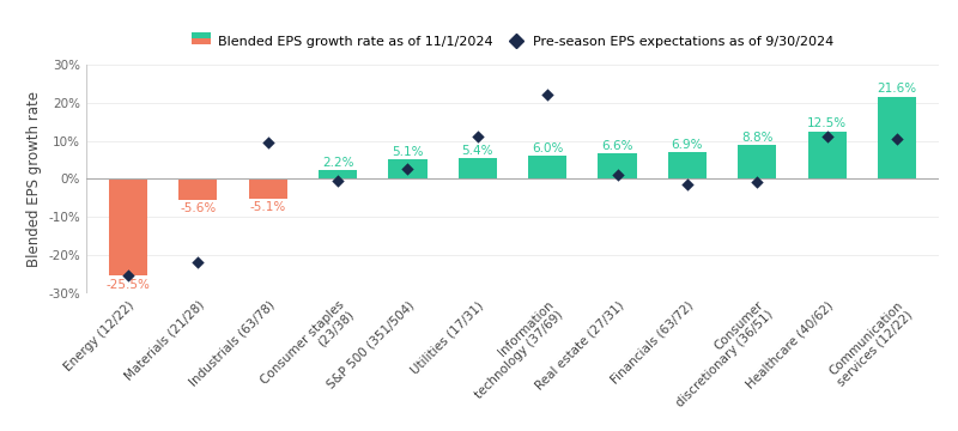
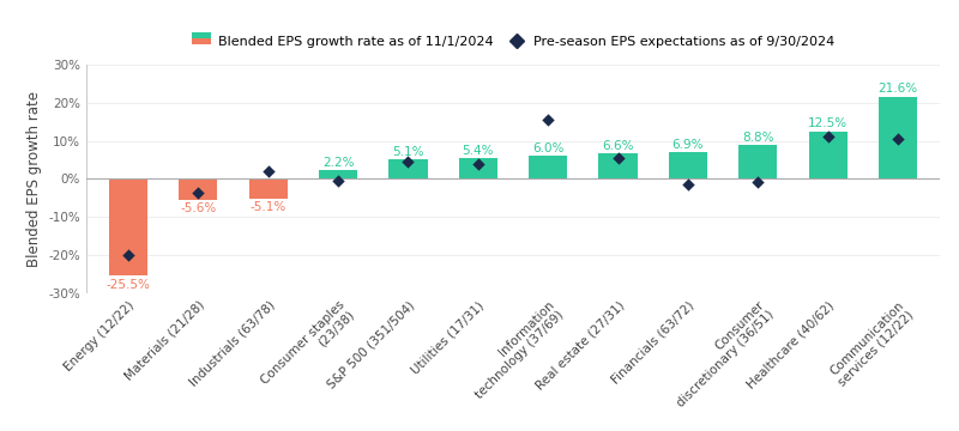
Pre-season EPS expectations as of 9/30/2024/Energy (12/22): -25.5% -> -20.0%
Pre-season EPS expectations as of 9/30/2024/Materials (21/28): -22.0% -> -3.5%
Pre-season EPS expectations as of 9/30/2024/Industrials (63/78): 9.5% -> 2.0%
Pre-season EPS expectations as of 9/30/2024/S&P 500 (351/504): 2.5% -> 4.5%
Pre-season EPS expectations as of 9/30/2024/Utilities (17/31): 11.0% -> 4.0%
Pre-season EPS expectations as of 9/30/2024/Information technology (37/69): 22.0% -> 15.5%
Pre-season EPS expectations as of 9/30/2024/Real estate (27/31): 1.0% -> 5.5%
